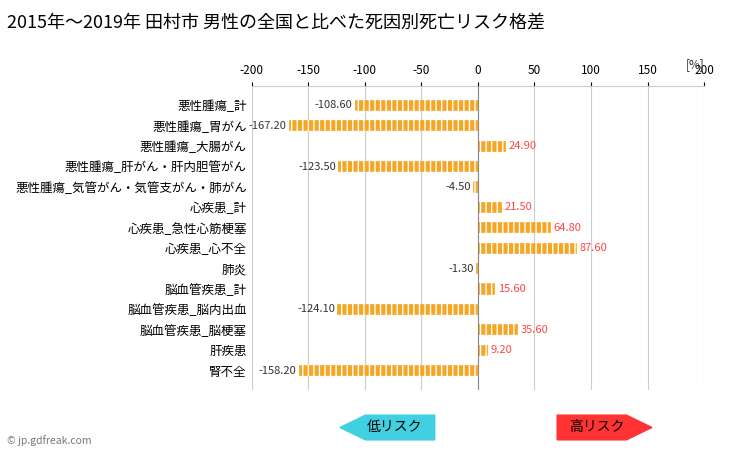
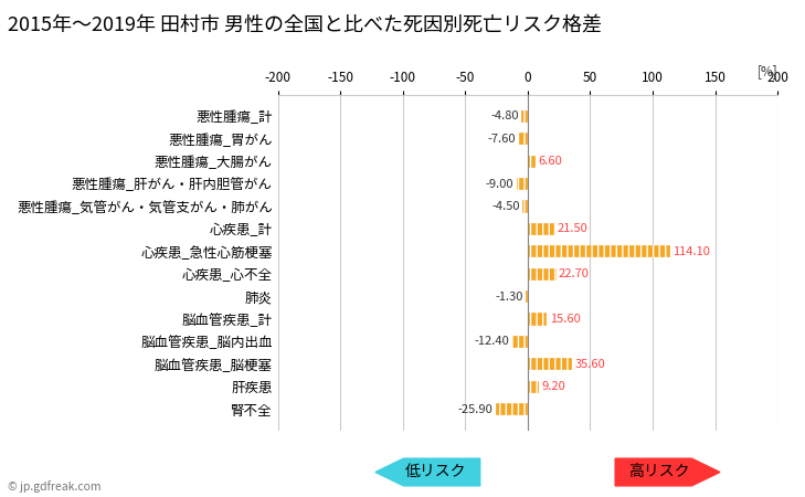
悪性腫瘍_計: -108.60 -> -4.80
悪性腫瘍_胃がん: -167.20 -> -7.60
悪性腫瘍_大腸がん: 24.90 -> 6.60
悪性腫瘍_肝がん・肝内胆管がん: -123.50 -> -9.00
心疾患_急性心筋梗塞: 64.80 -> 114.10
心疾患_心不全: 87.60 -> 22.70
脳血管疾患_脳内出血: -124.10 -> -12.40
腎不全: -158.20 -> -25.90
